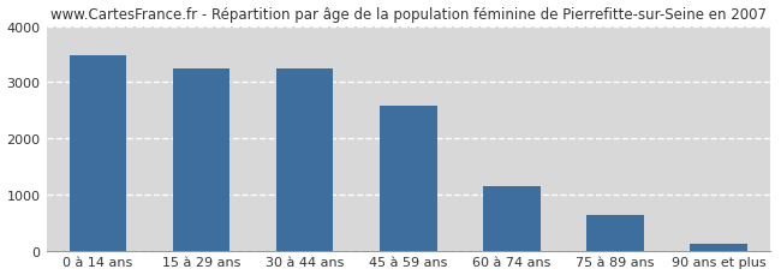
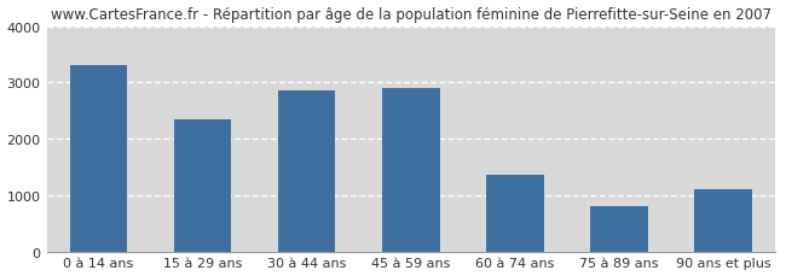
0 à 14 ans: 3480 -> 3300
15 à 29 ans: 3250 -> 2350
30 à 44 ans: 3250 -> 2850
45 à 59 ans: 2580 -> 2900
60 à 74 ans: 1150 -> 1350
75 à 89 ans: 640 -> 800
90 ans et plus: 110 -> 1100
